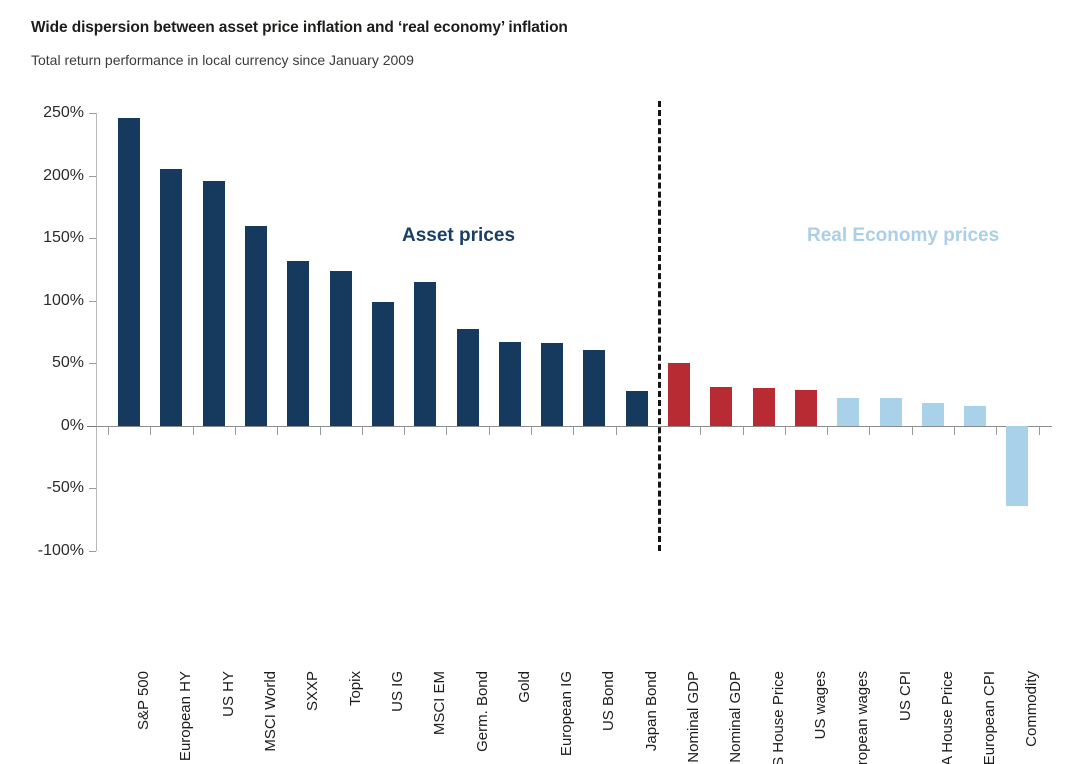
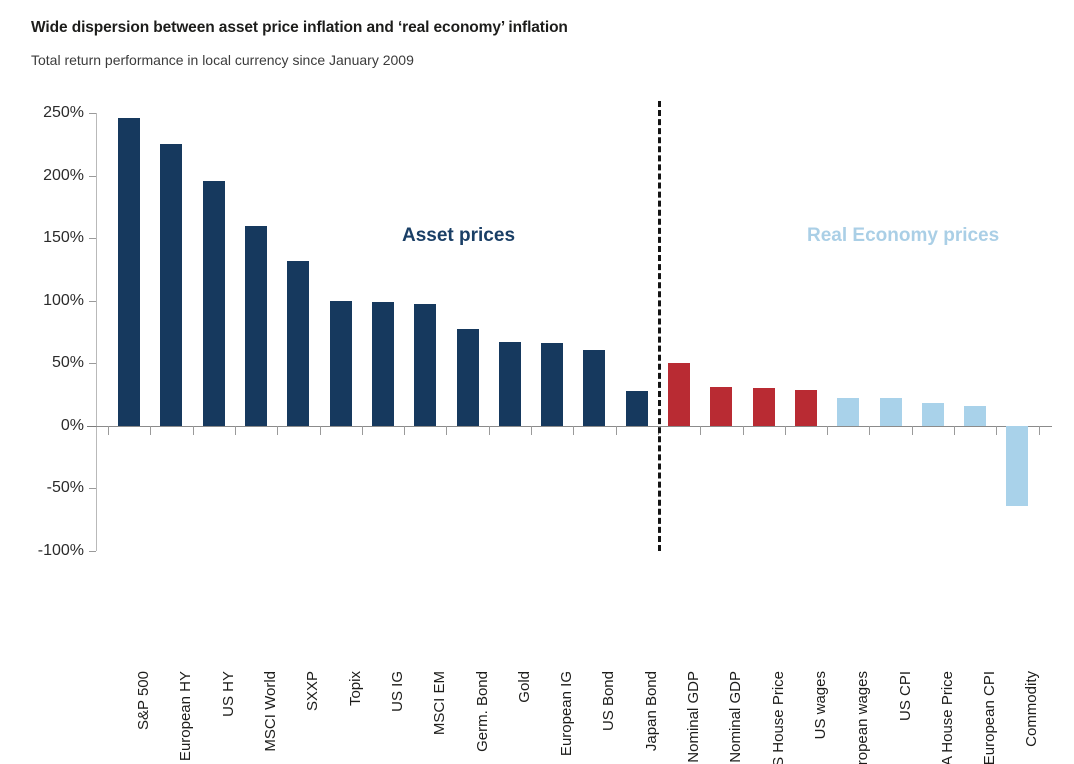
European HY: 205% -> 225%
Topix: 124% -> 100%
MSCI EM: 115% -> 97%
